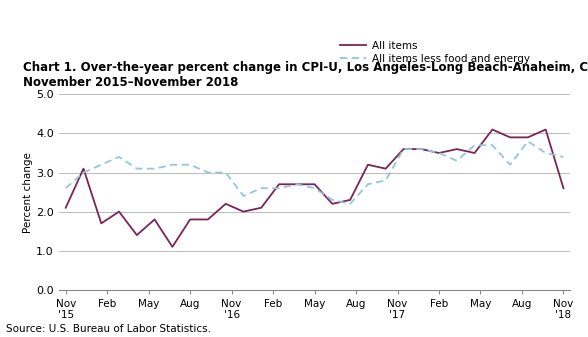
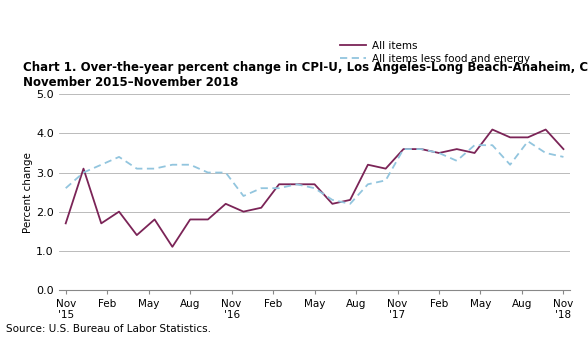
All items/Nov '15: 2.1 -> 1.7
All items/Nov '18: 2.6 -> 3.6
